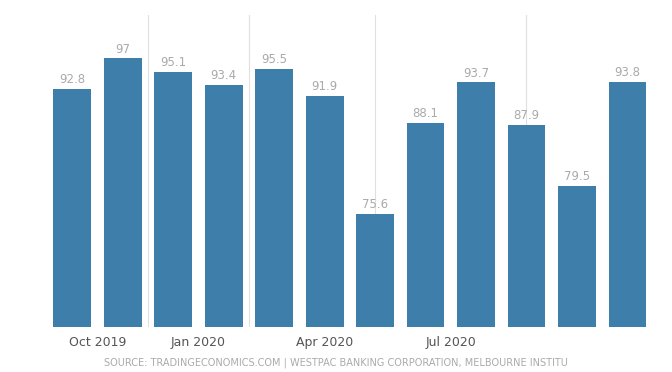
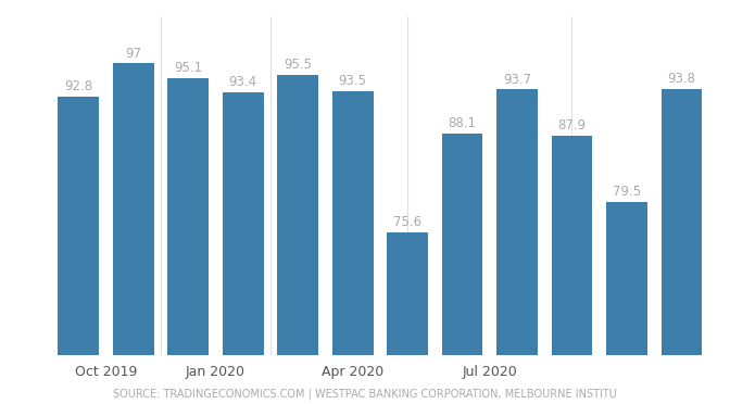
Apr 2020: 91.9 -> 93.5
